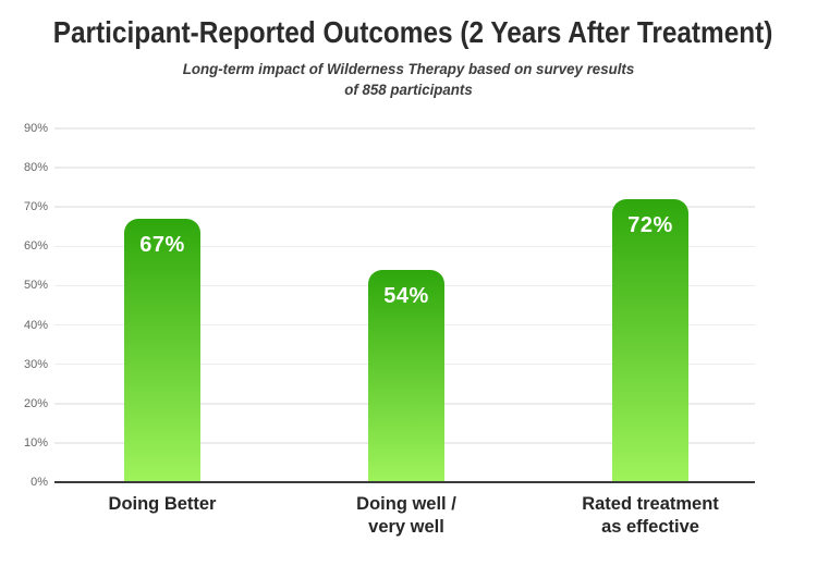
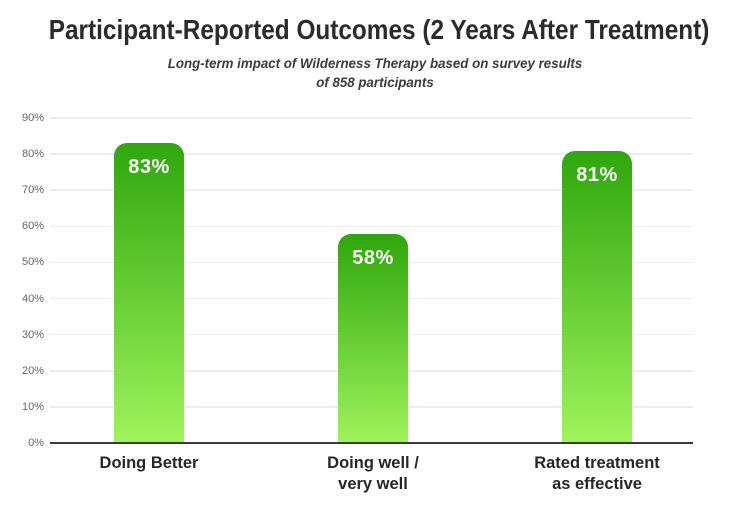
Doing Better: 67% -> 83%
Doing well / very well: 54% -> 58%
Rated treatment as effective: 72% -> 81%
